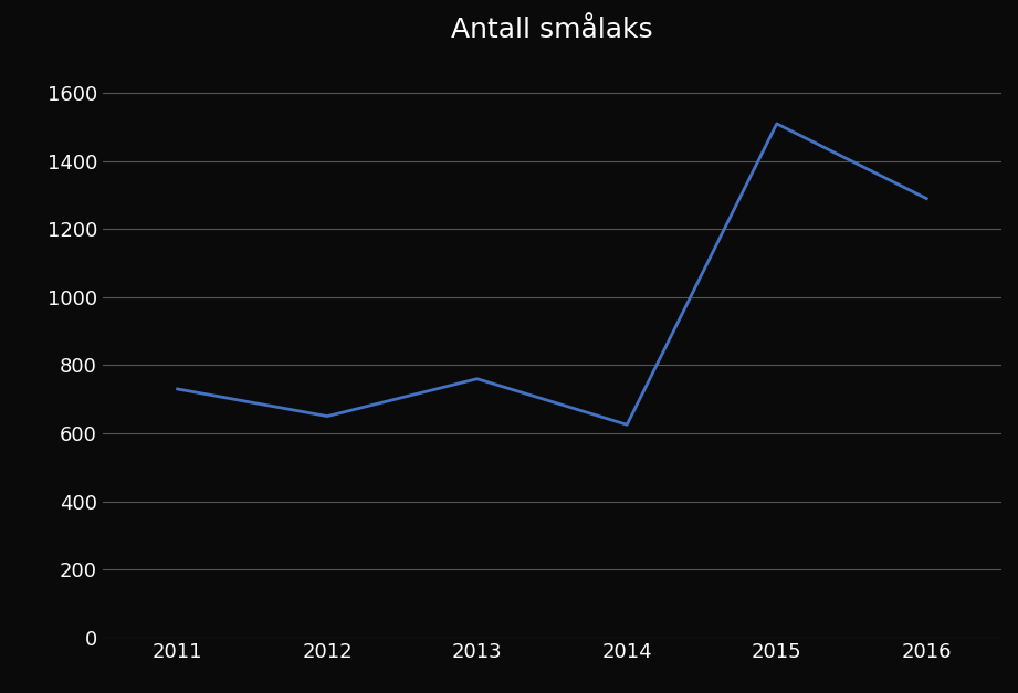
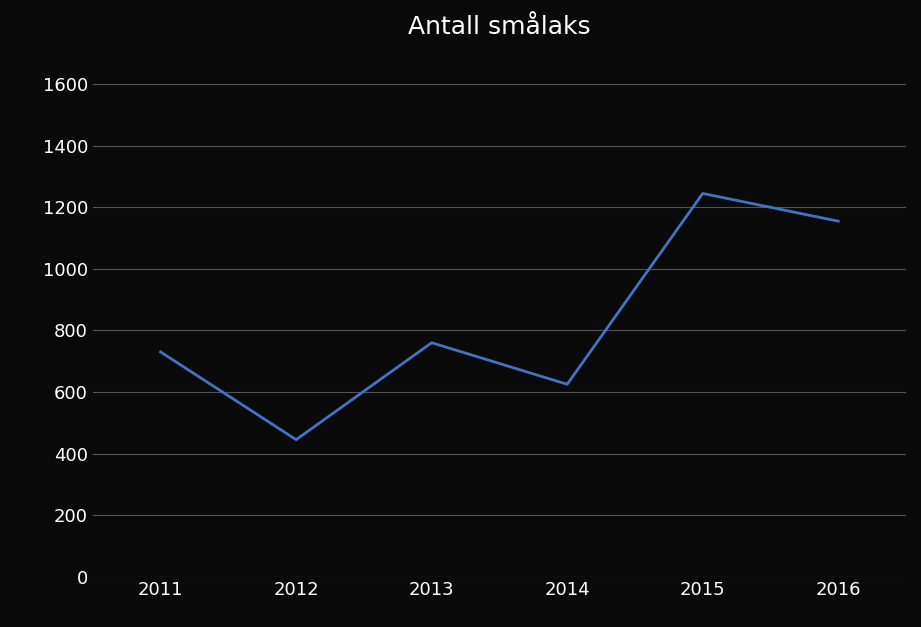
2012: 650 -> 445
2015: 1510 -> 1245
2016: 1290 -> 1155
